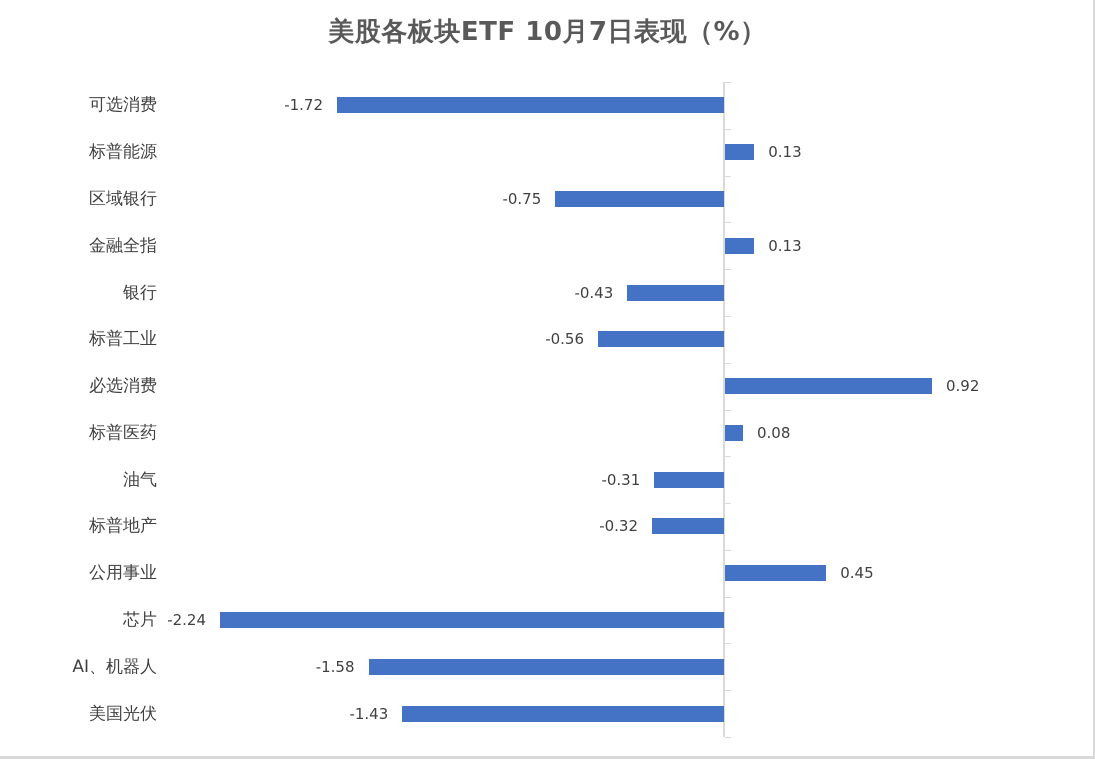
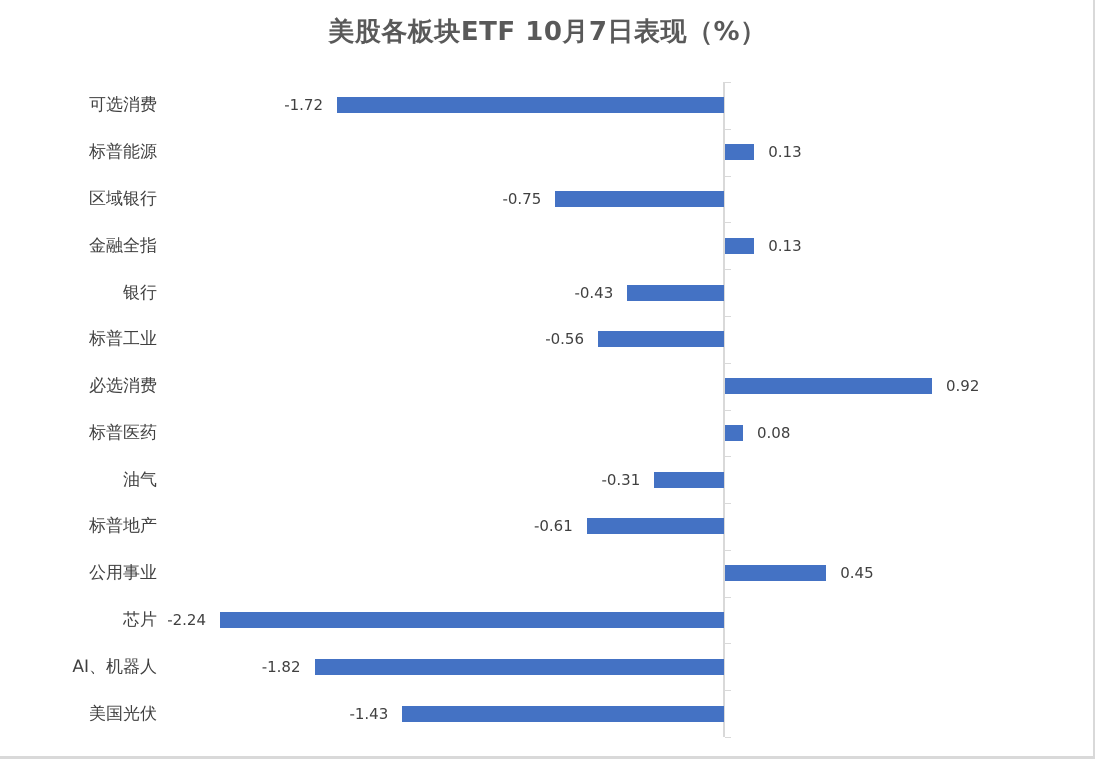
标普地产: -0.32 -> -0.61
AI、机器人: -1.58 -> -1.82
